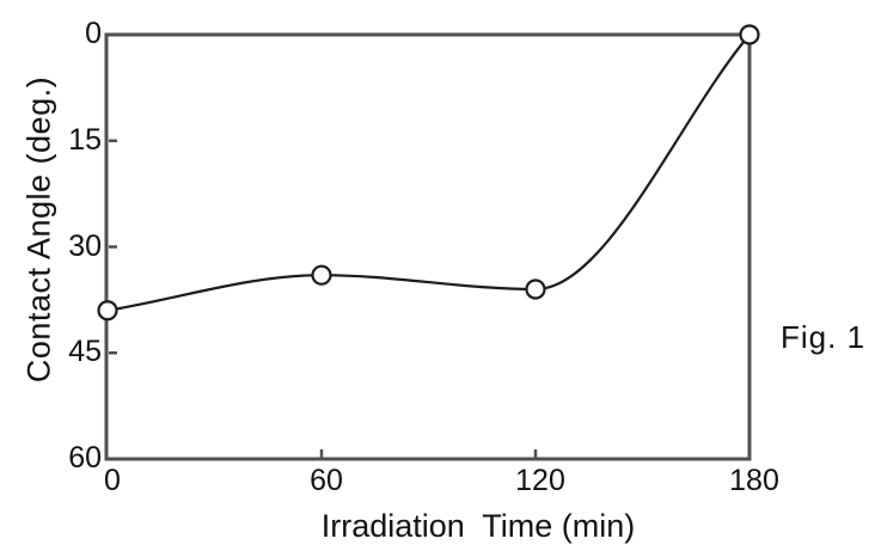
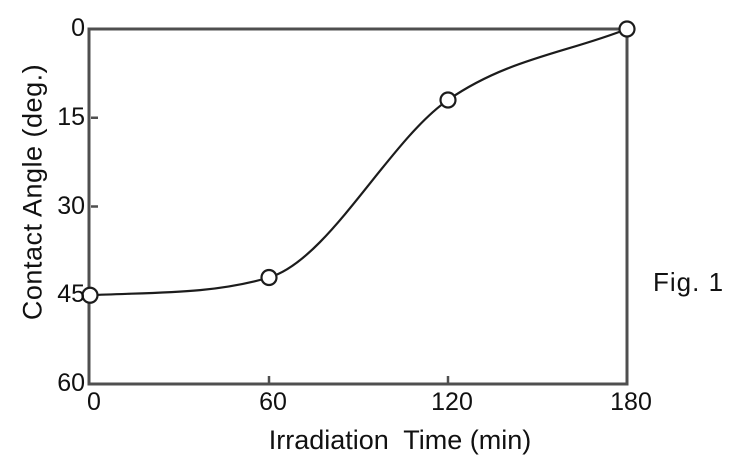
0: 39 -> 45
60: 34 -> 42
120: 36 -> 12
